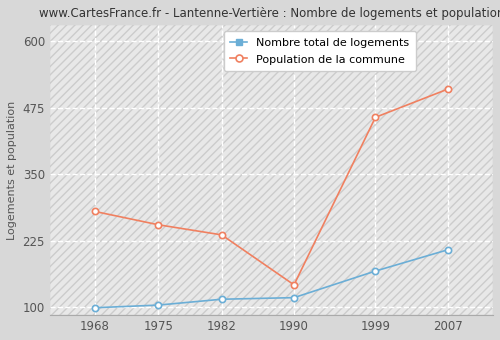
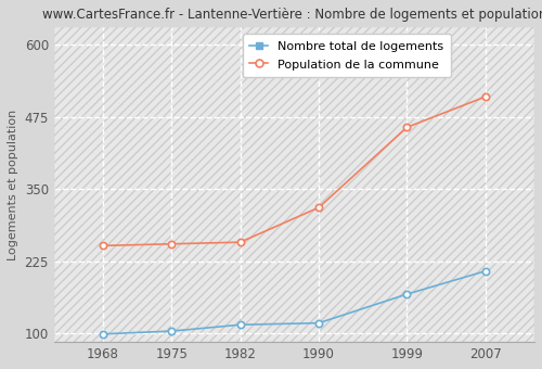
Population de la commune/1968: 280 -> 252
Population de la commune/1982: 236 -> 258
Population de la commune/1990: 142 -> 318
